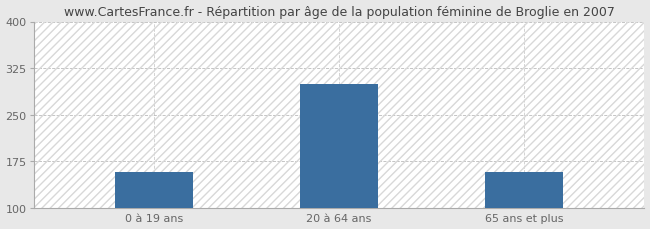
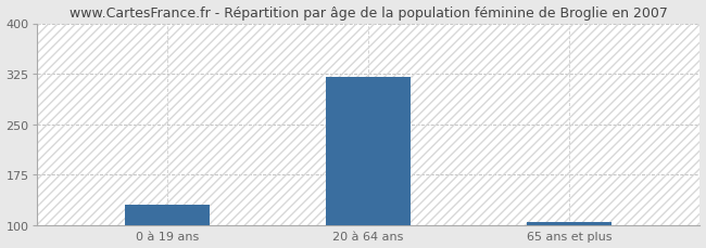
0 à 19 ans: 158 -> 130
20 à 64 ans: 300 -> 320
65 ans et plus: 158 -> 105
